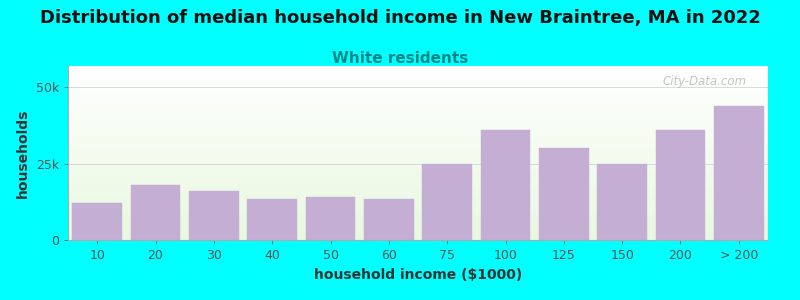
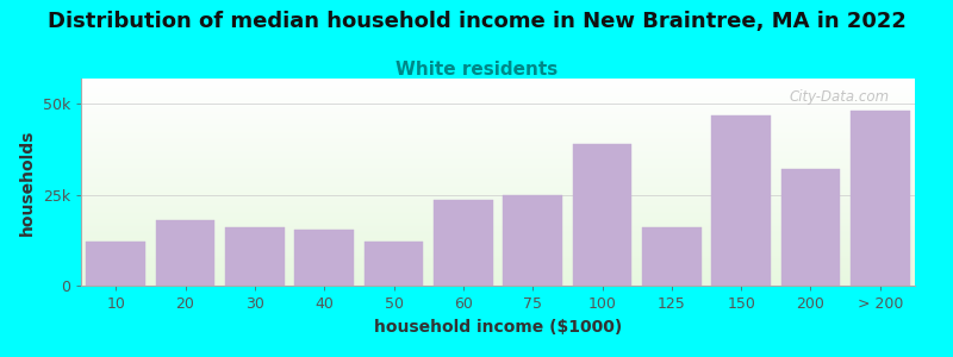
40: 13.5k -> 15.5k
50: 14.0k -> 12.0k
60: 13.5k -> 23.5k
100: 36.0k -> 39.0k
125: 30.0k -> 16.0k
150: 25.0k -> 47.0k
200: 36.0k -> 32.0k
> 200: 44.0k -> 48.0k
